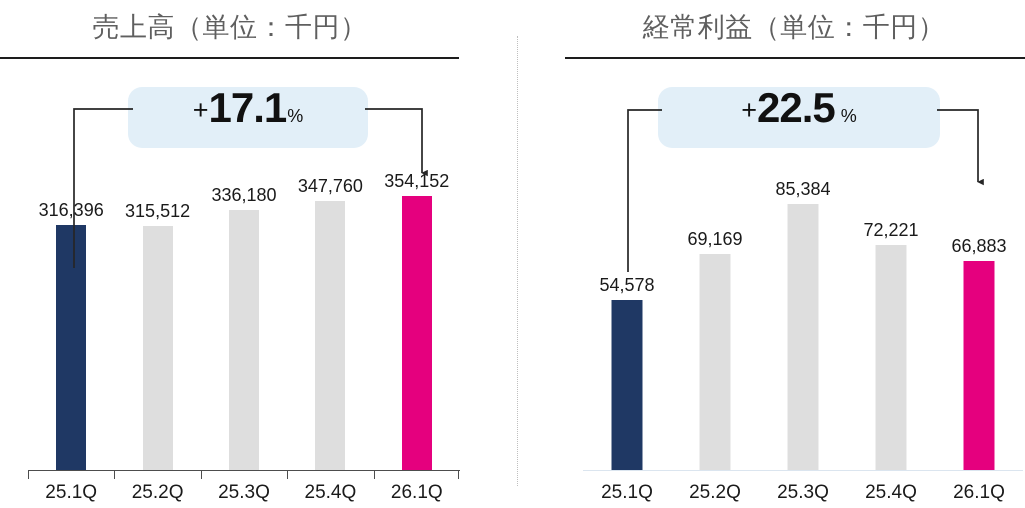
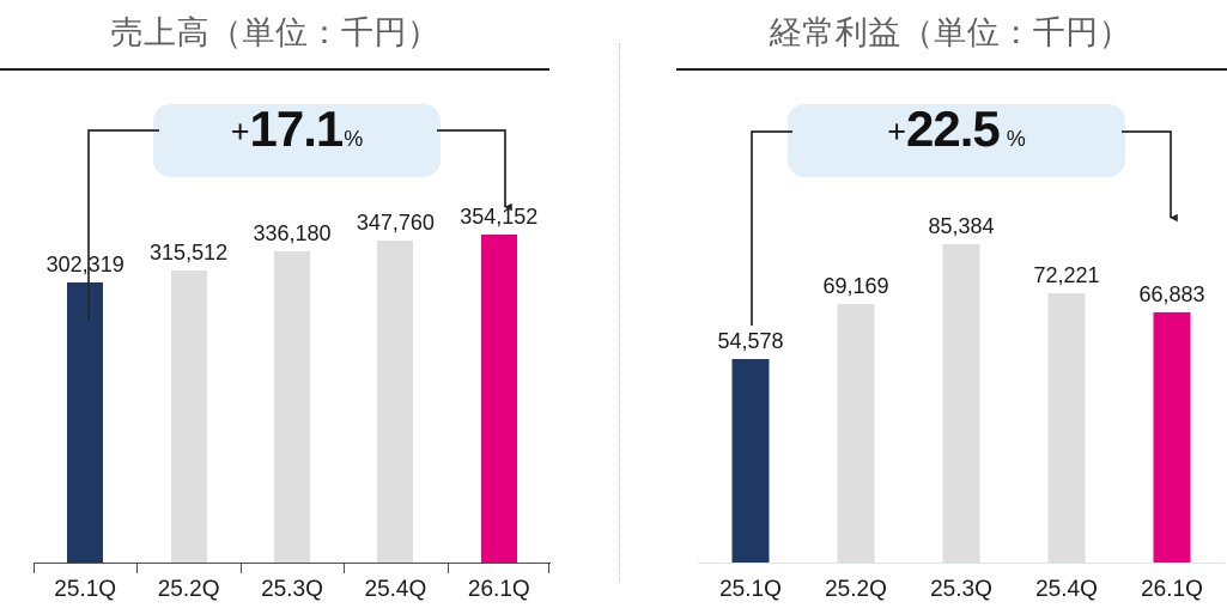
売上高（単位：千円）/25.1Q: 316,396 -> 302,319
